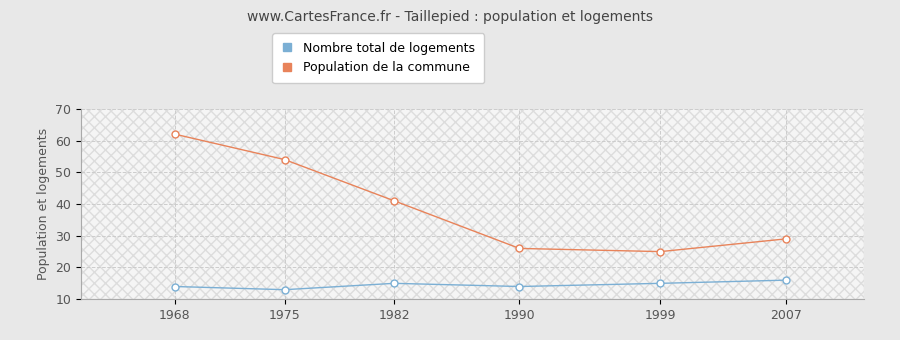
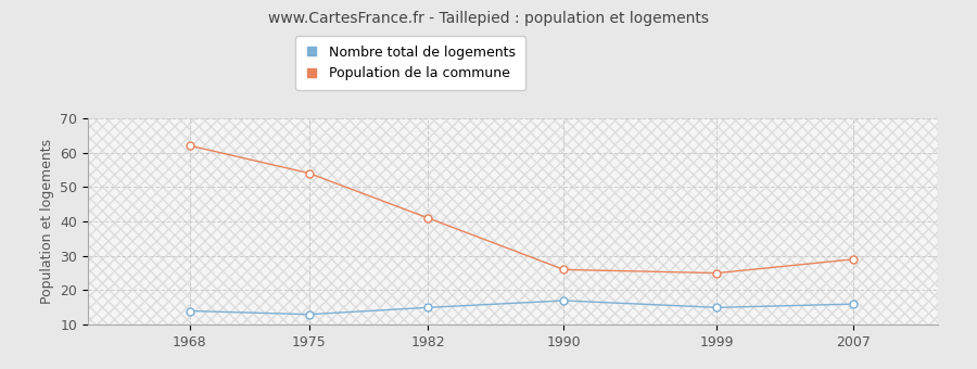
Nombre total de logements/1990: 14 -> 17
